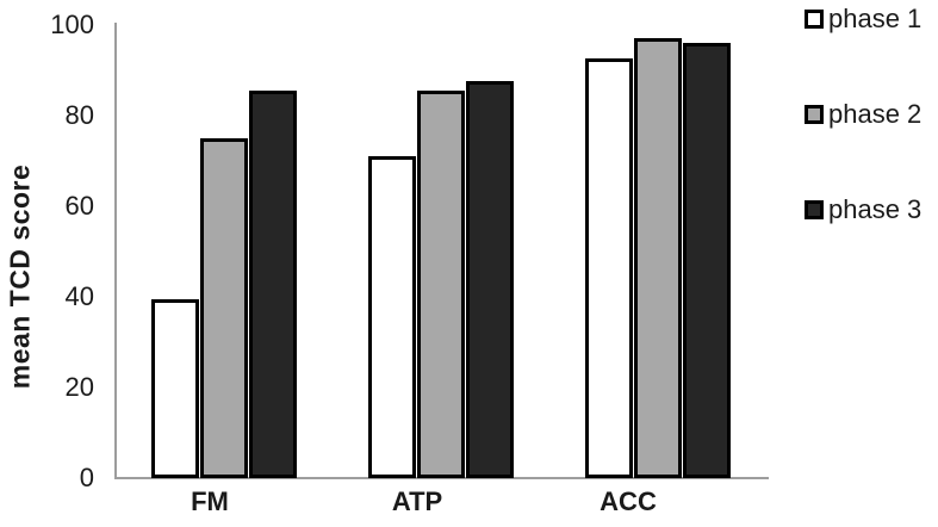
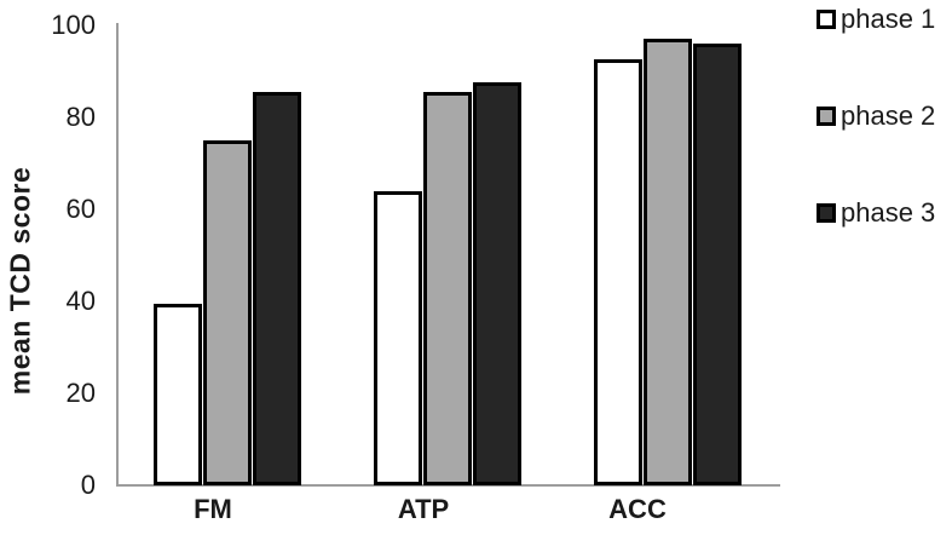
phase 1/ATP: 71 -> 64
